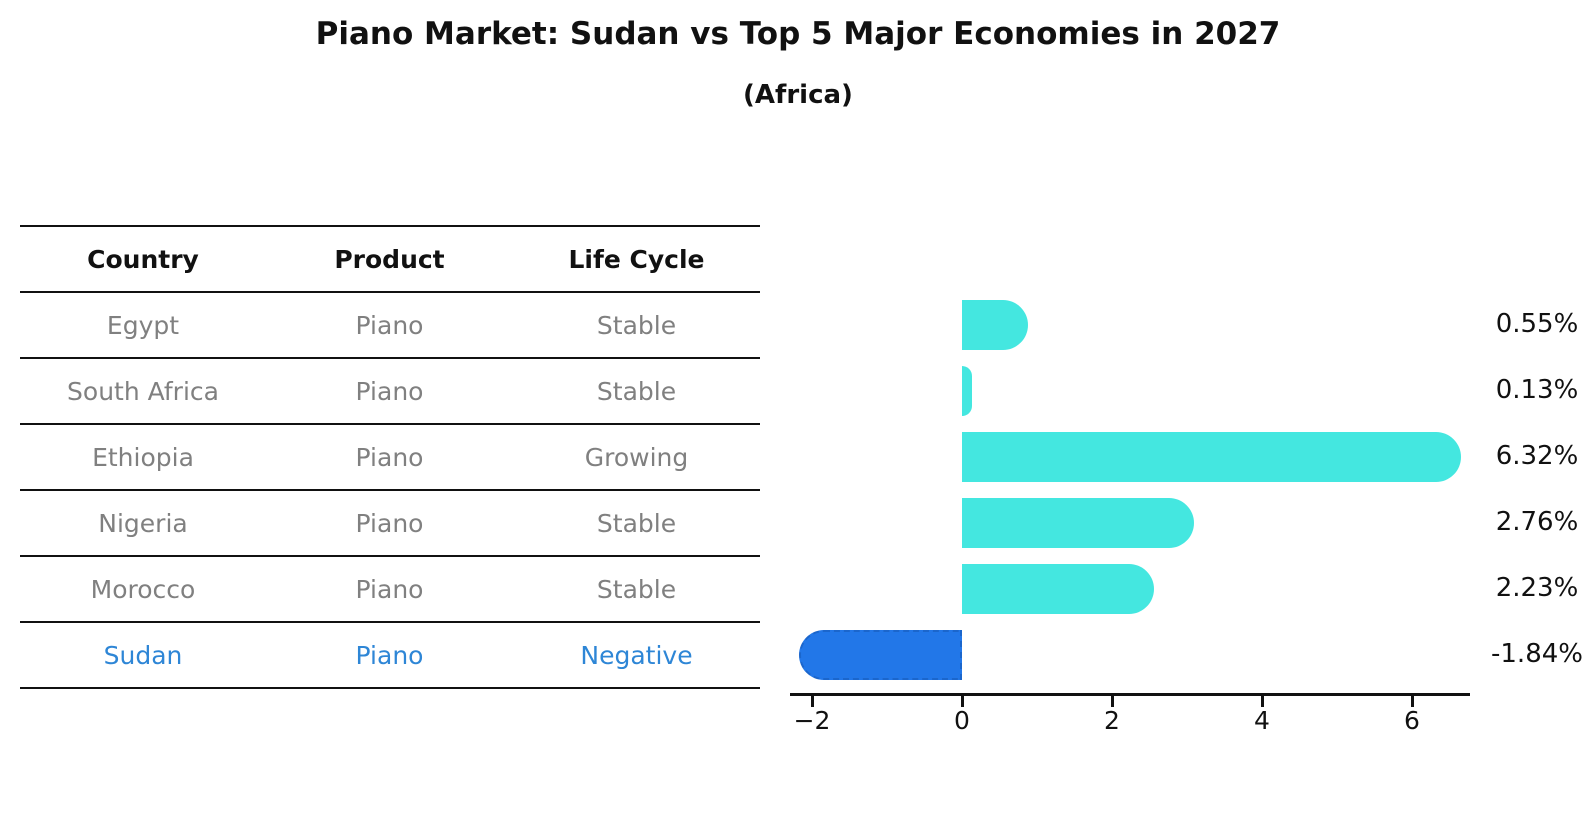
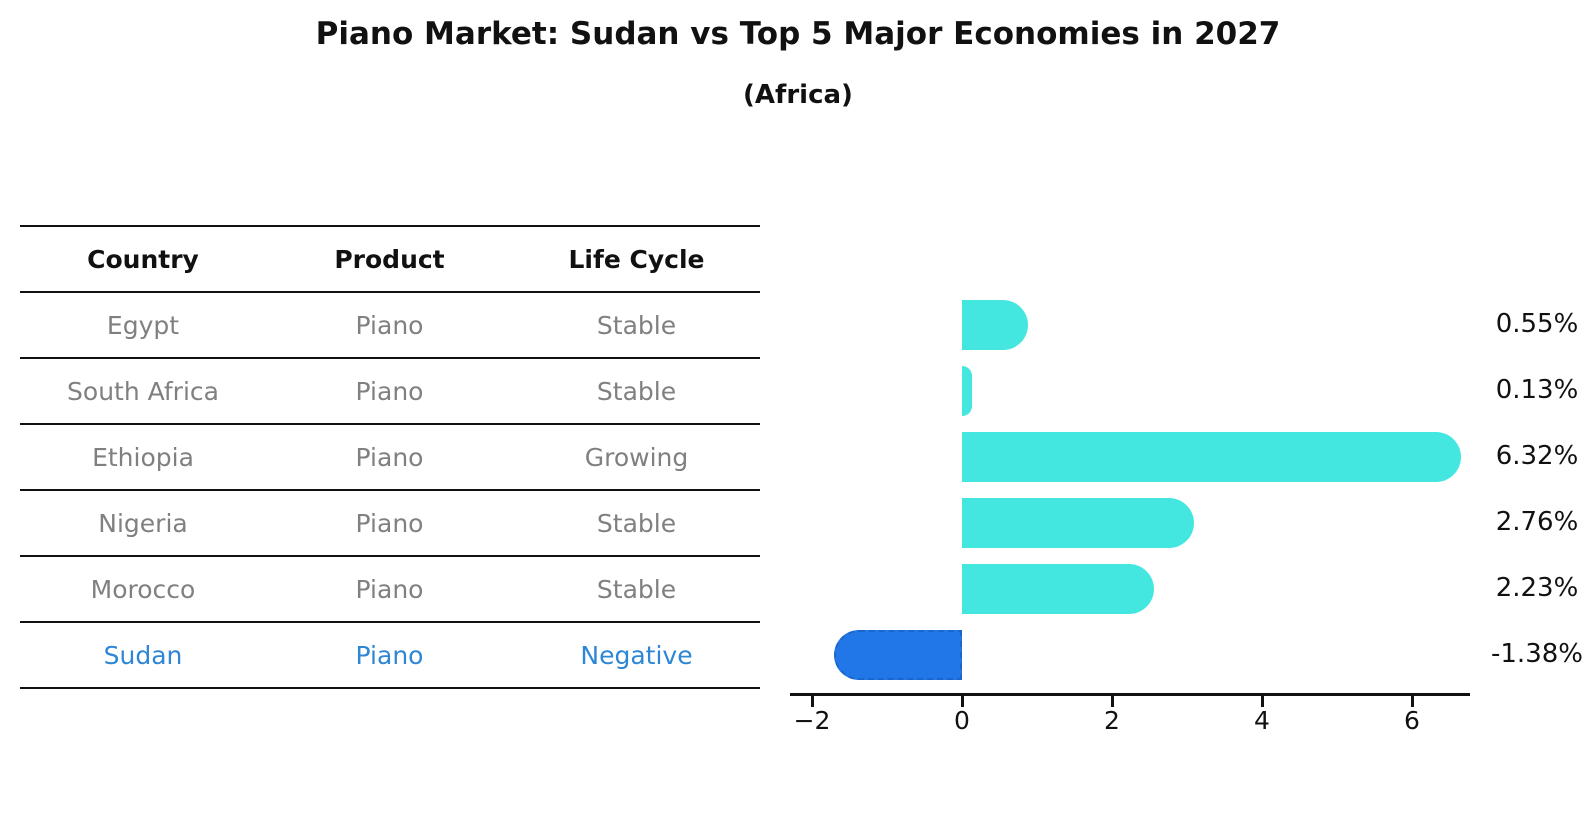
Sudan: -1.84% -> -1.38%
